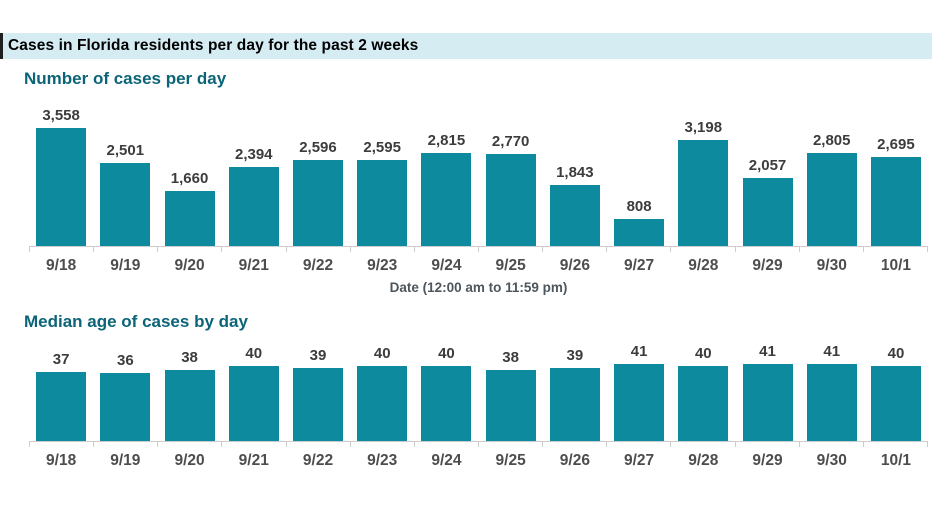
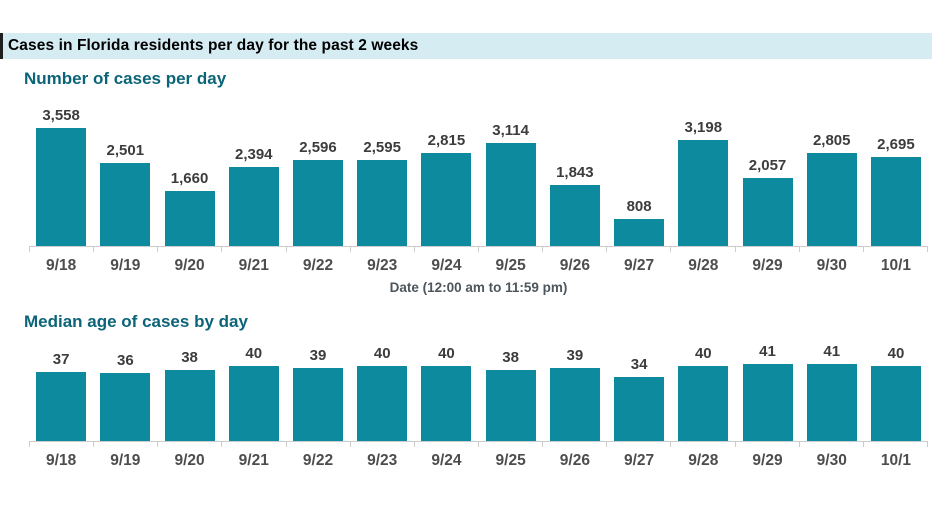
Number of cases per day/9/25: 2,770 -> 3,114
Median age of cases by day/9/27: 41 -> 34
